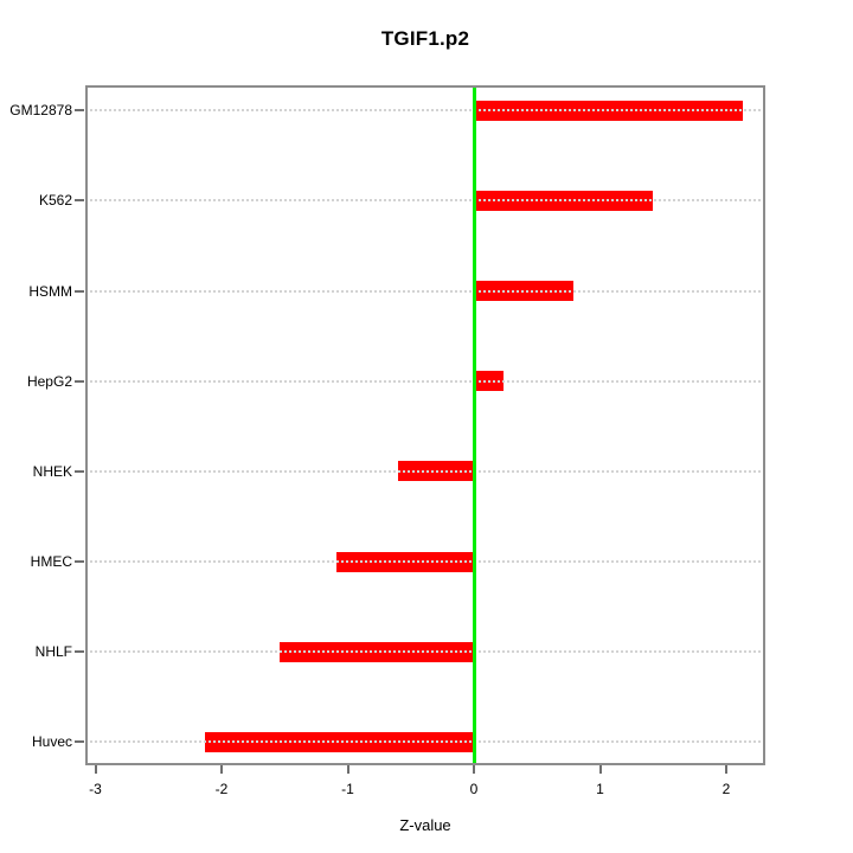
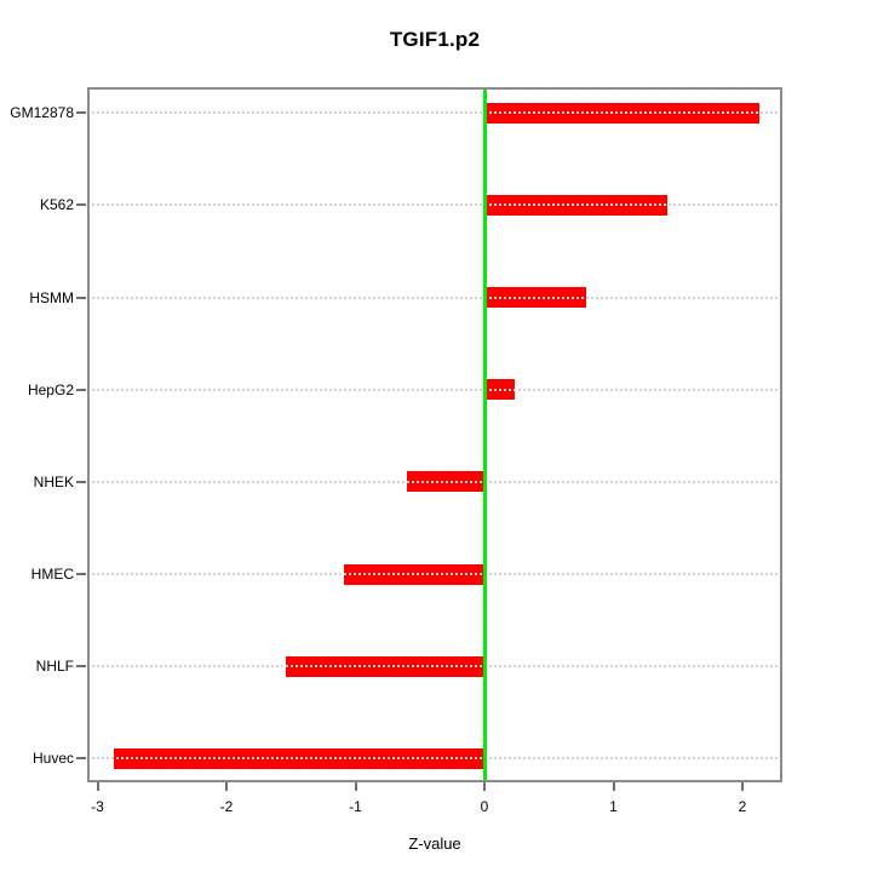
Huvec: -2.13 -> -2.87
